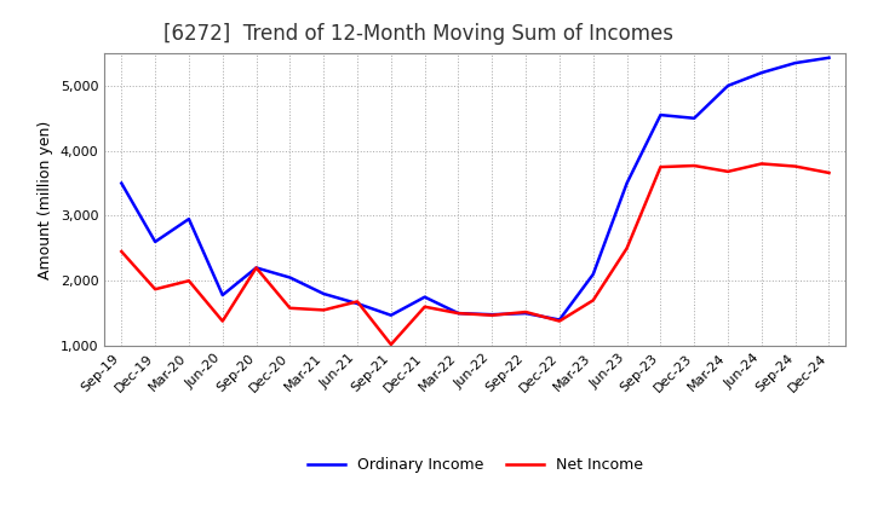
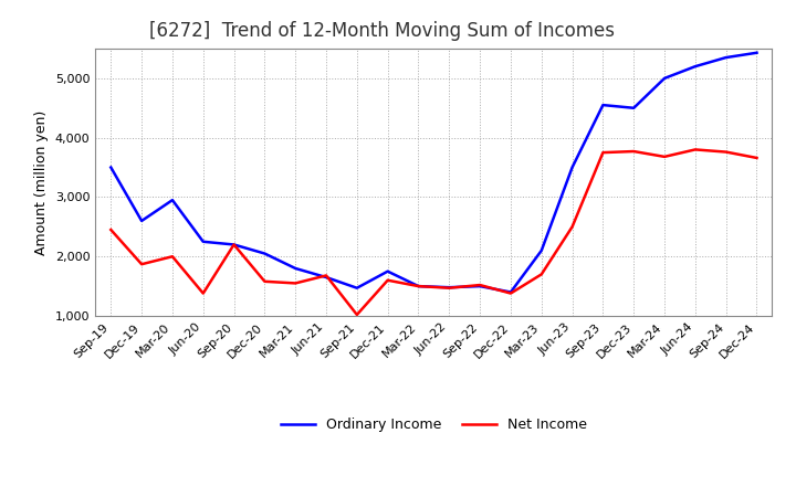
Ordinary Income/Jun-20: 1,780 -> 2,250
